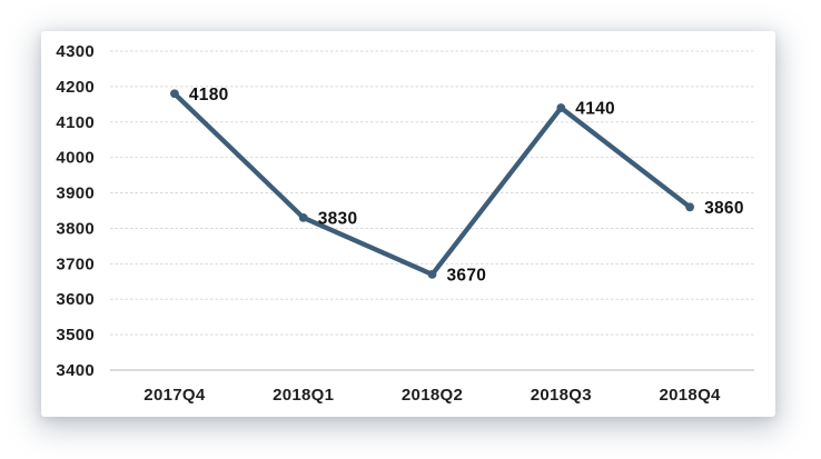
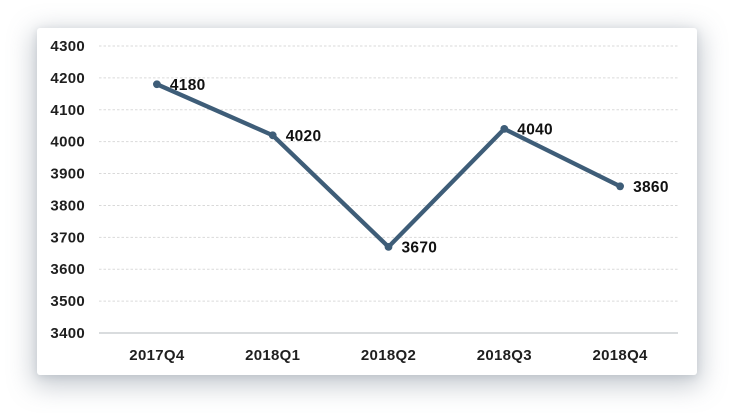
2018Q1: 3830 -> 4020
2018Q3: 4140 -> 4040
